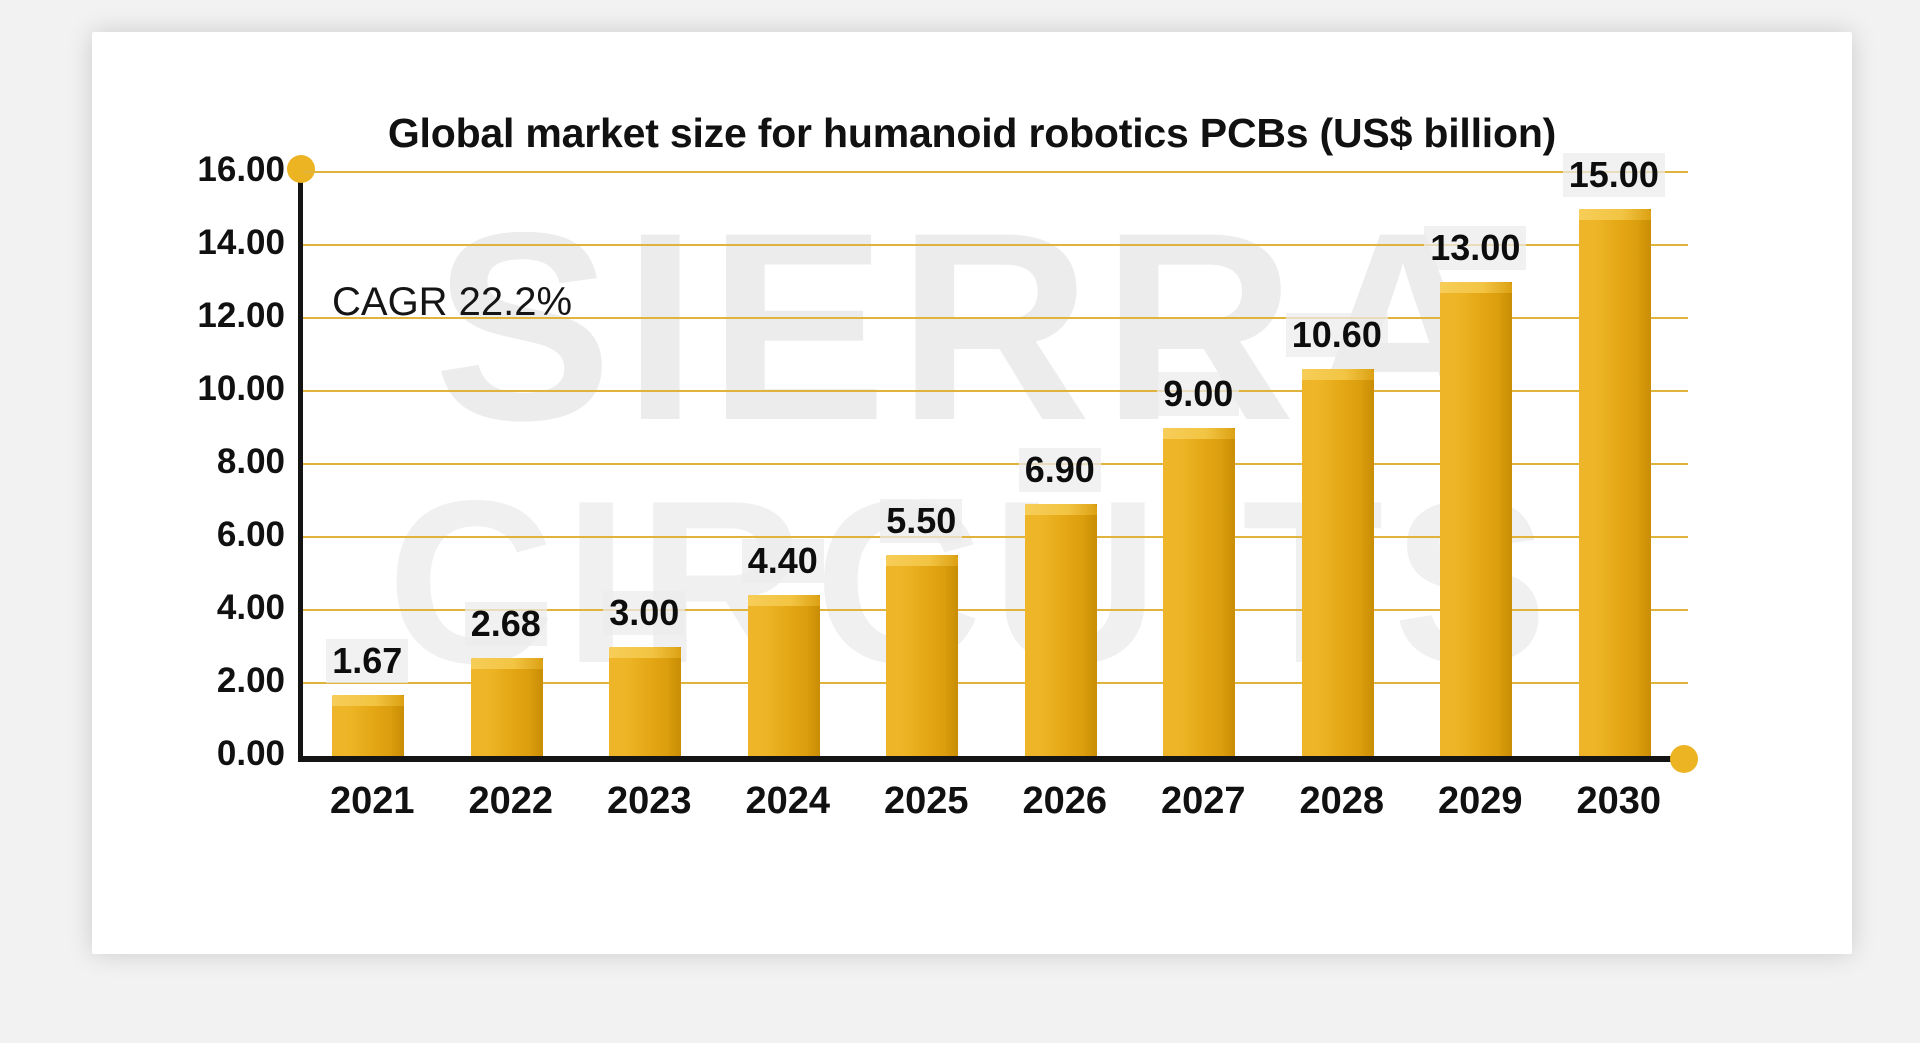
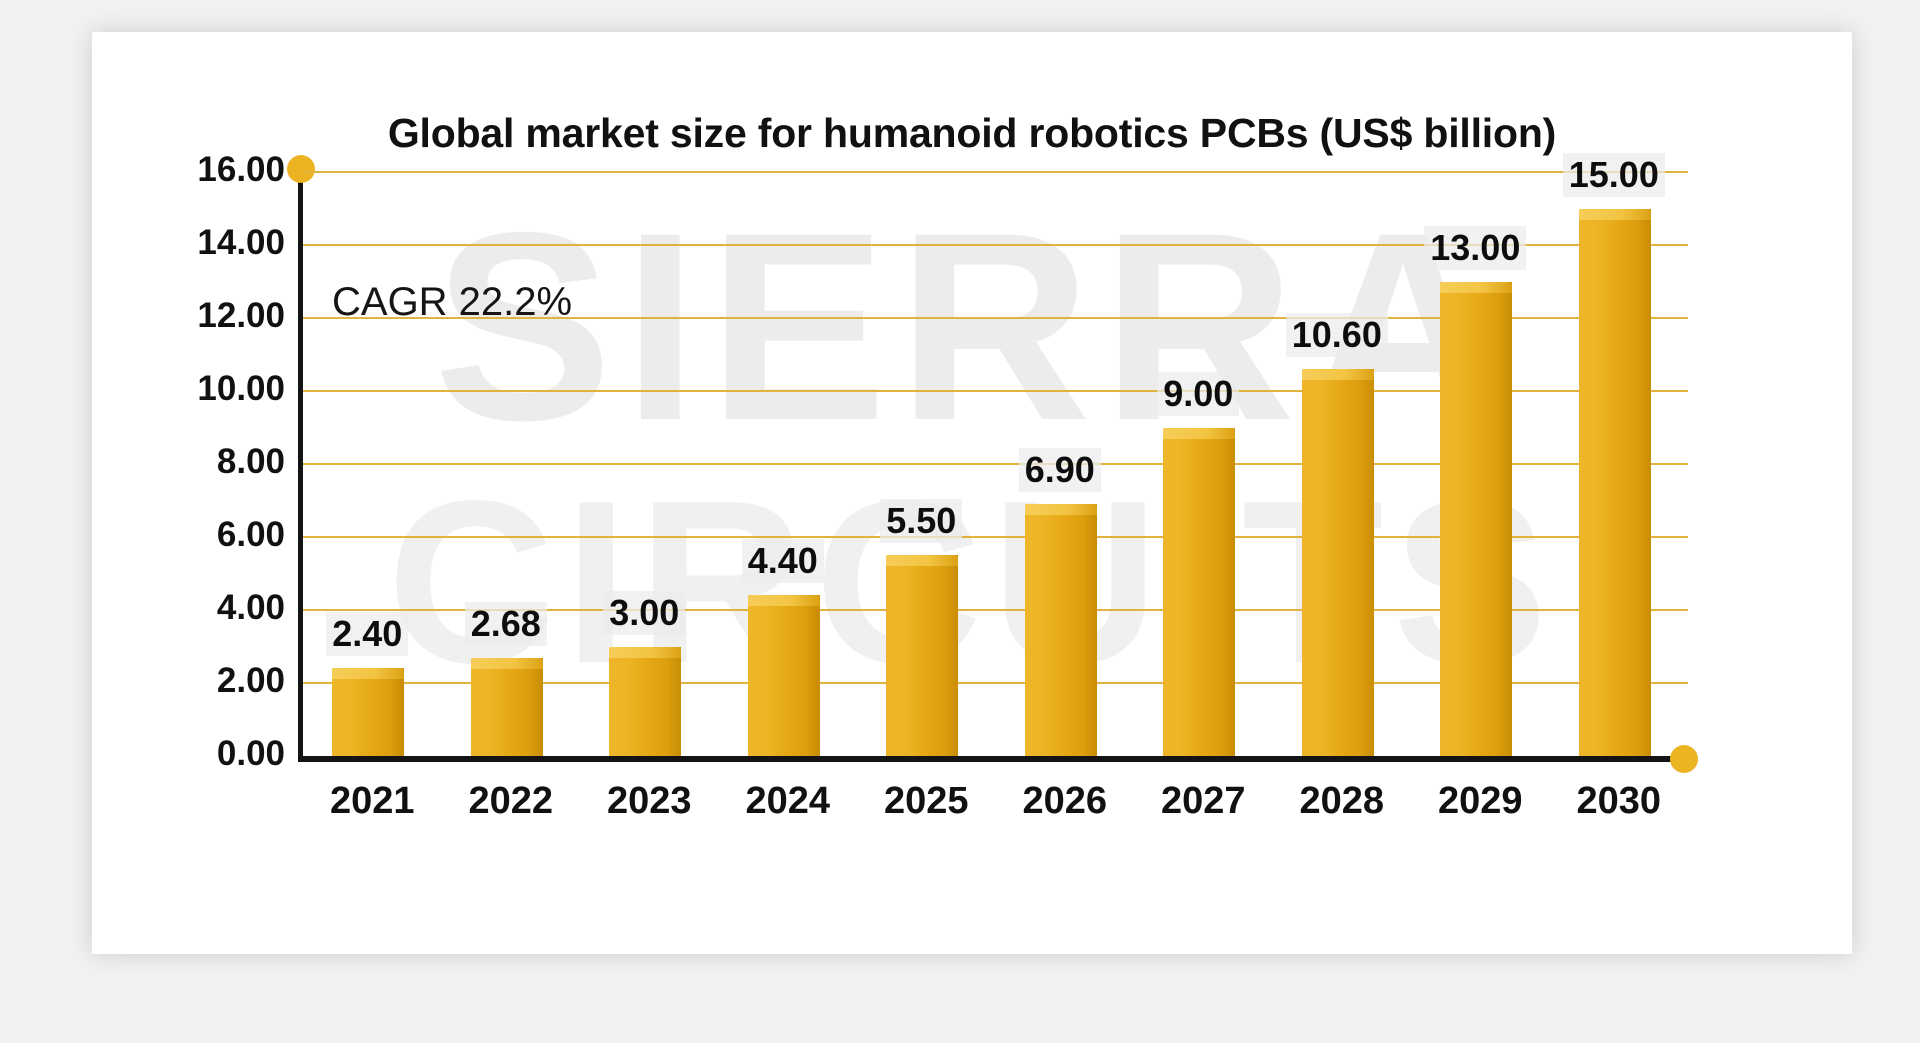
2021: 1.67 -> 2.40
